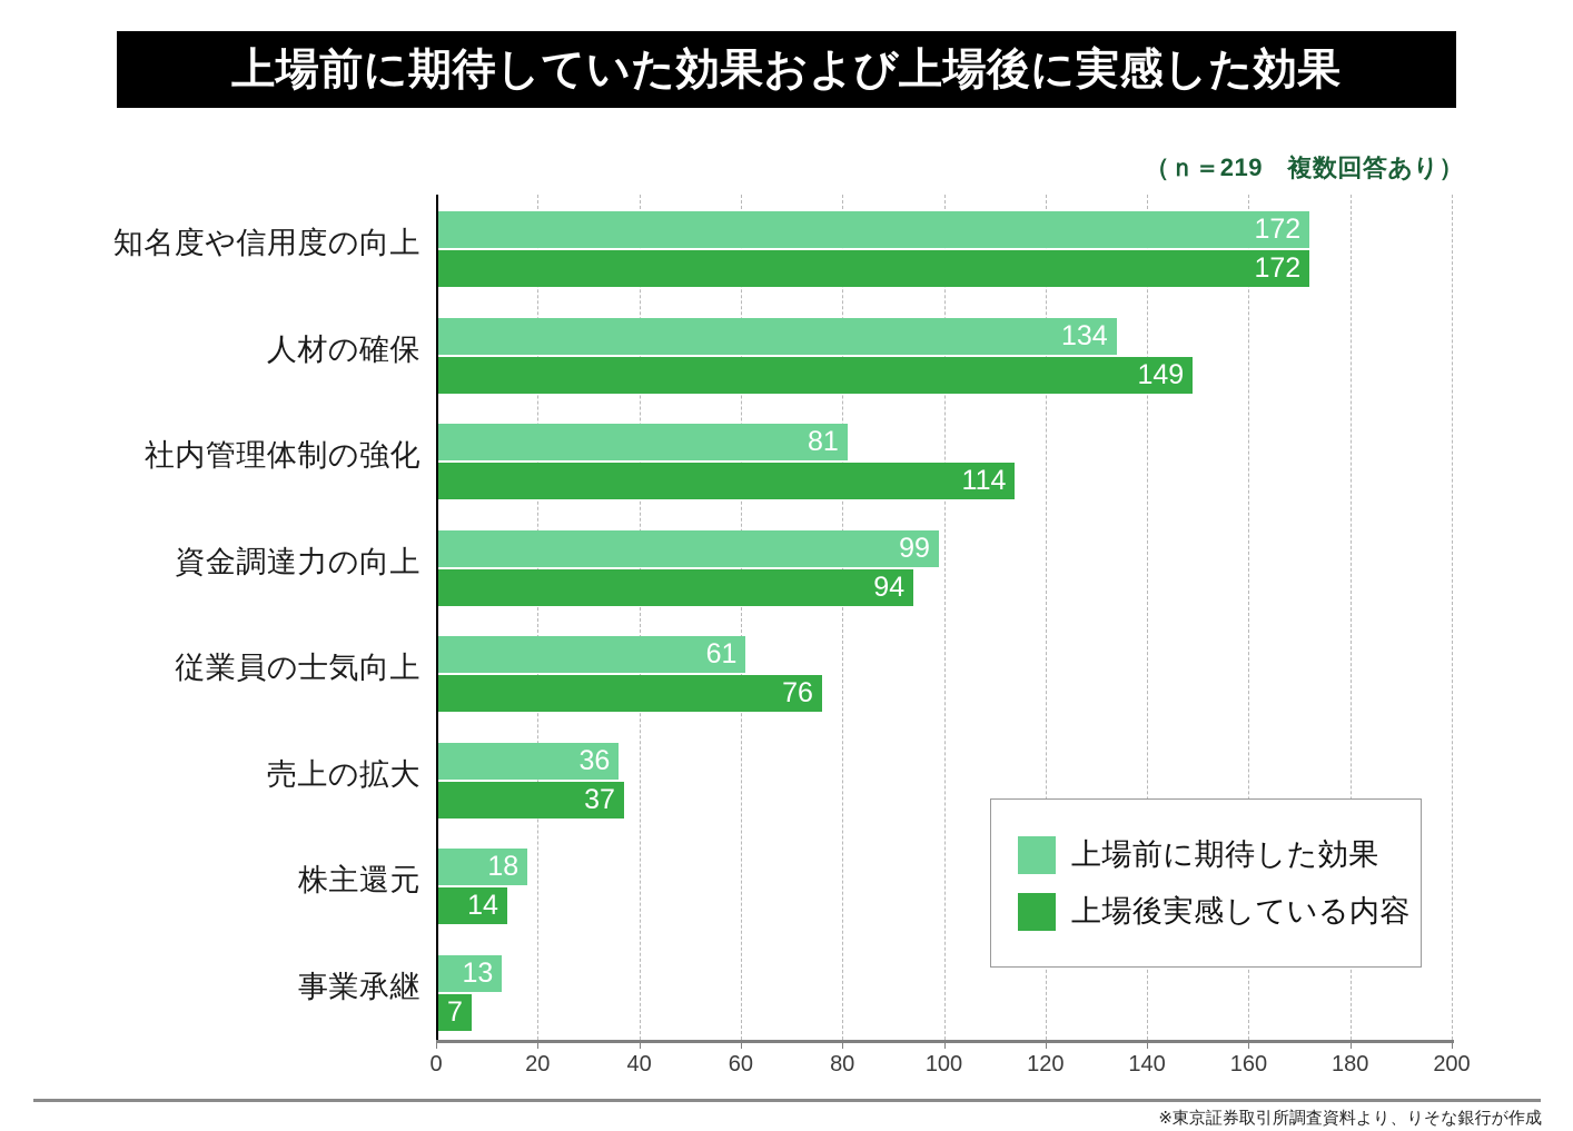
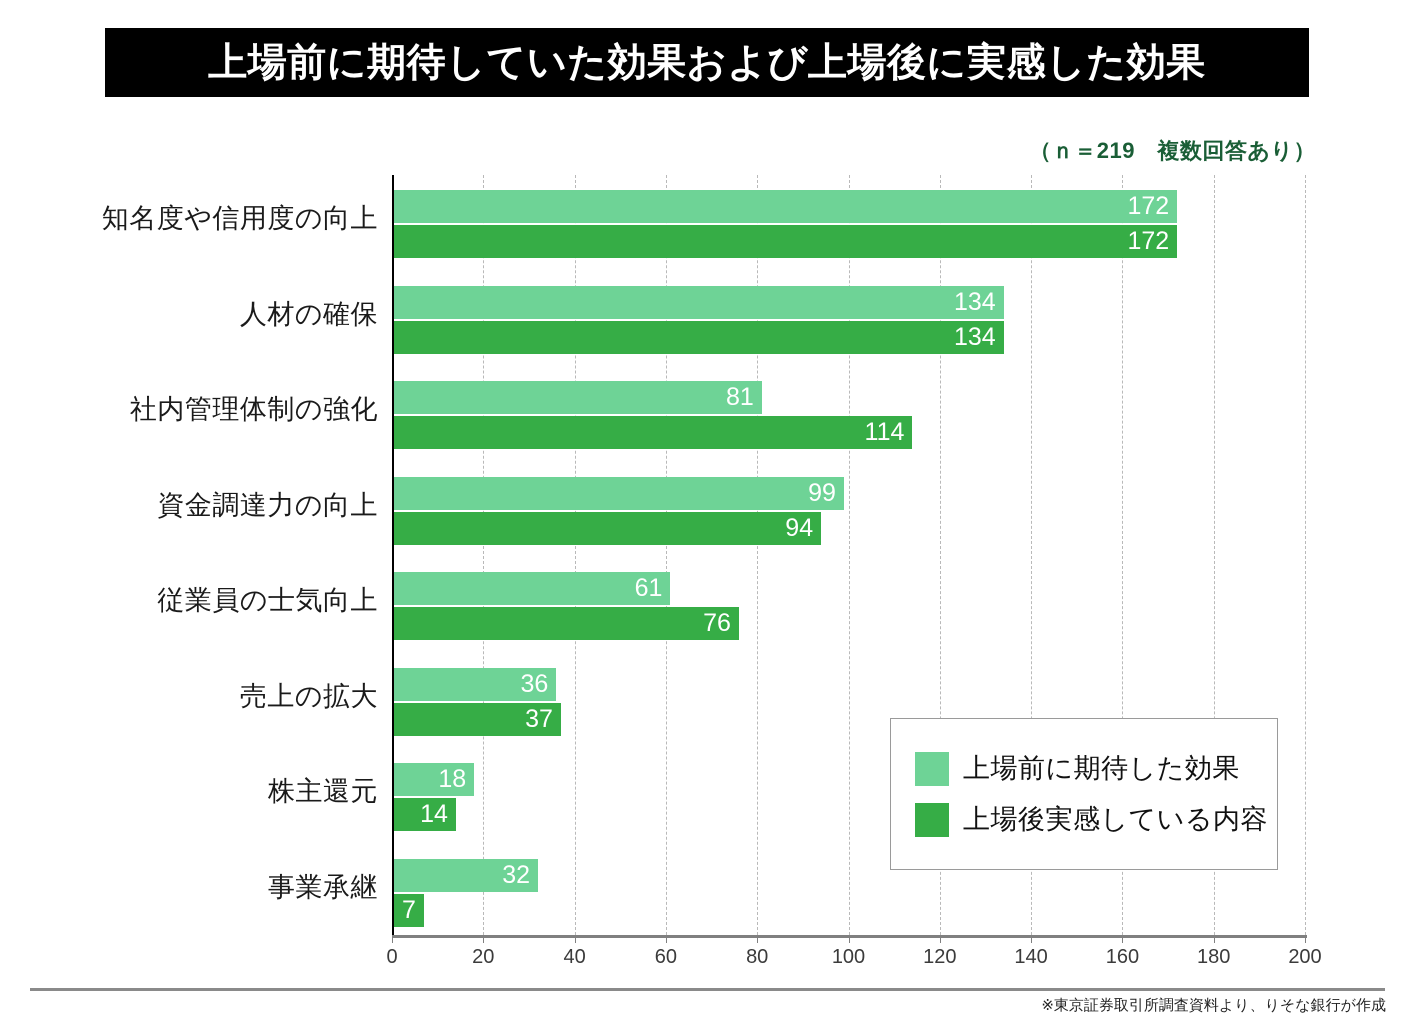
上場後実感している内容/人材の確保: 149 -> 134
上場前に期待した効果/事業承継: 13 -> 32
